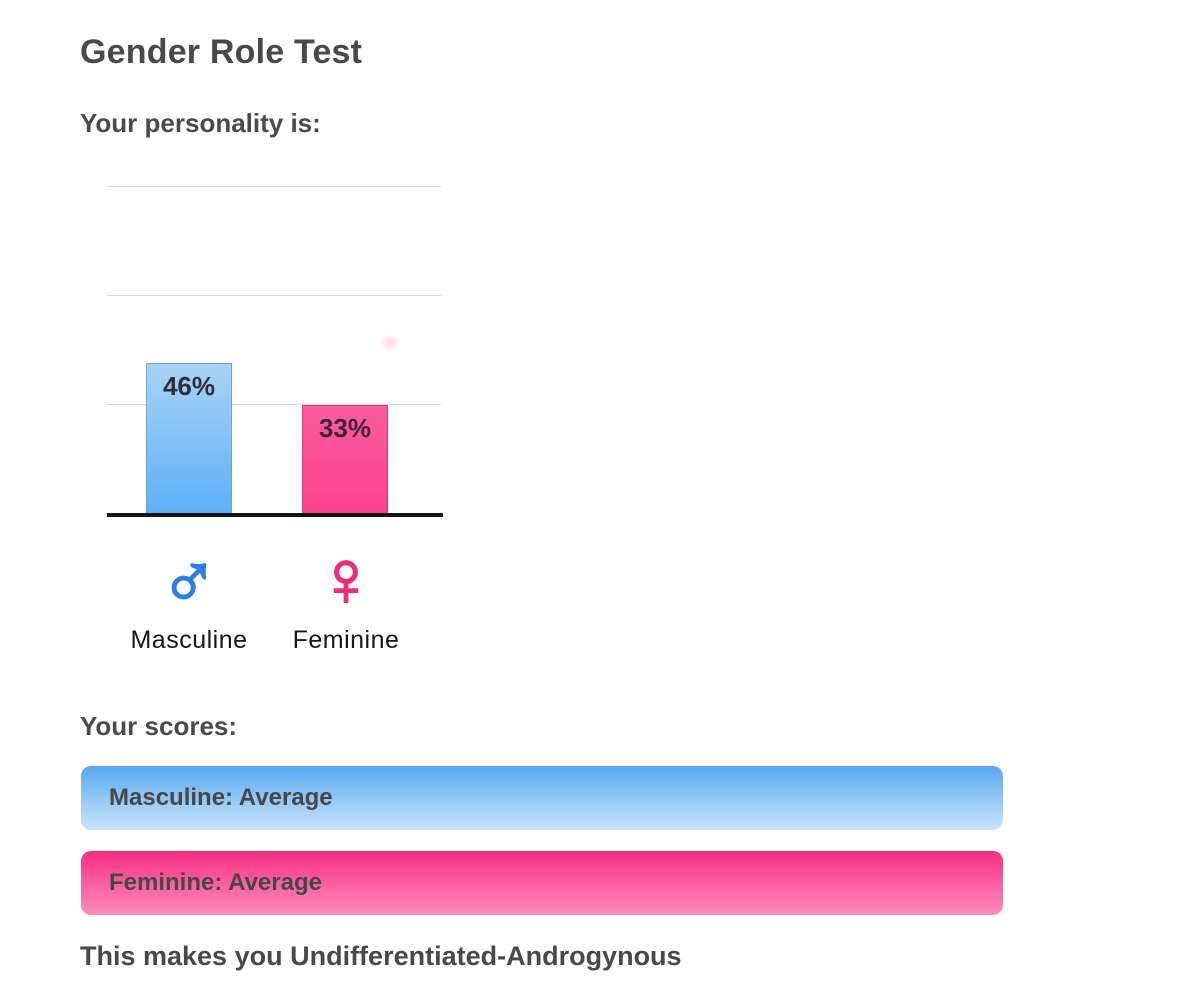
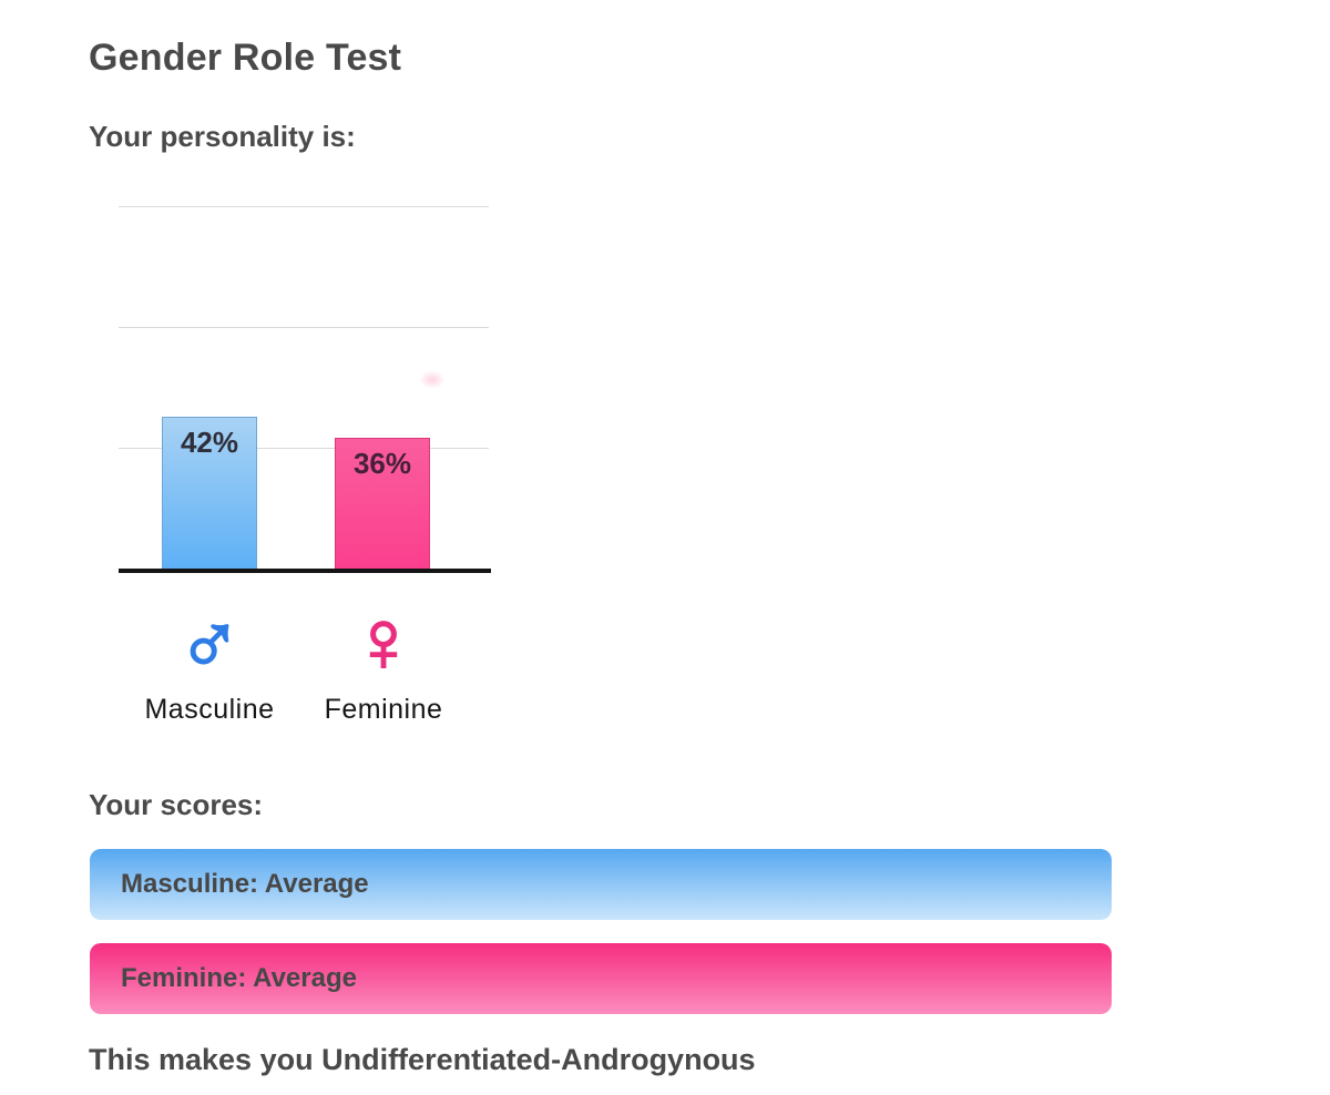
Masculine: 46% -> 42%
Feminine: 33% -> 36%
